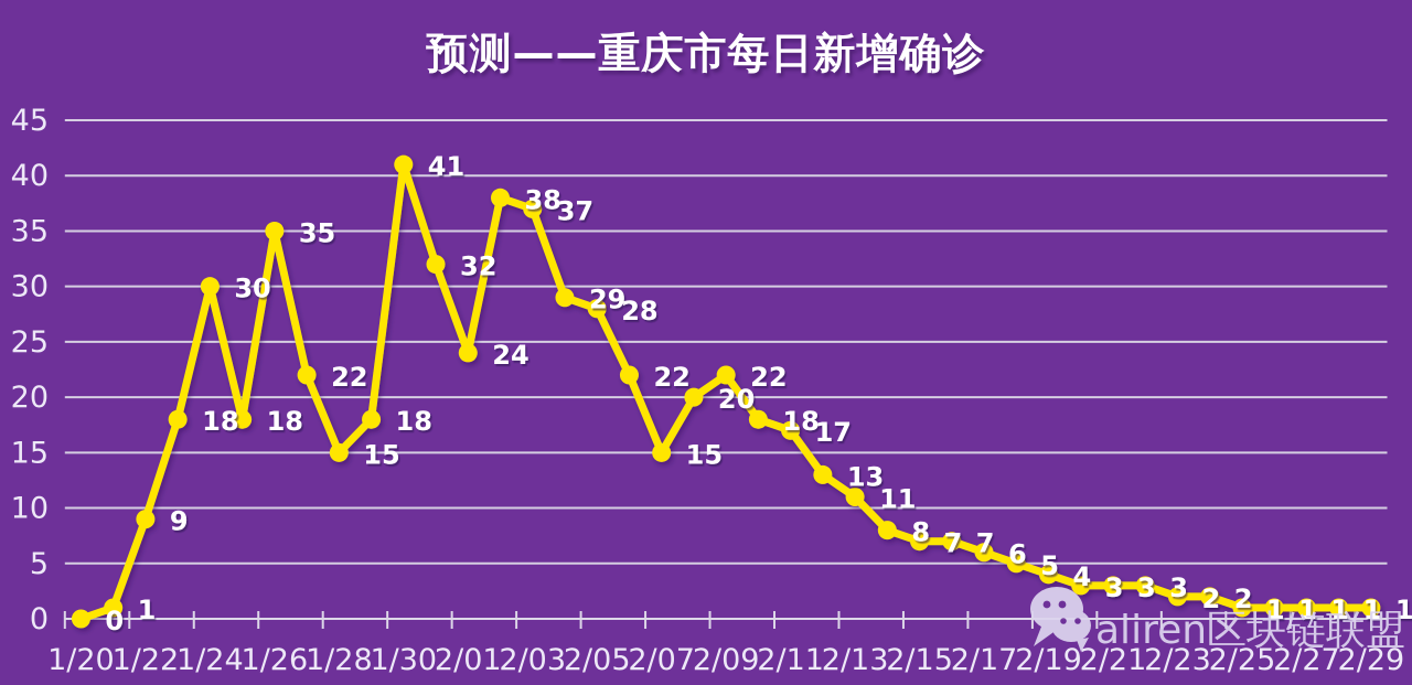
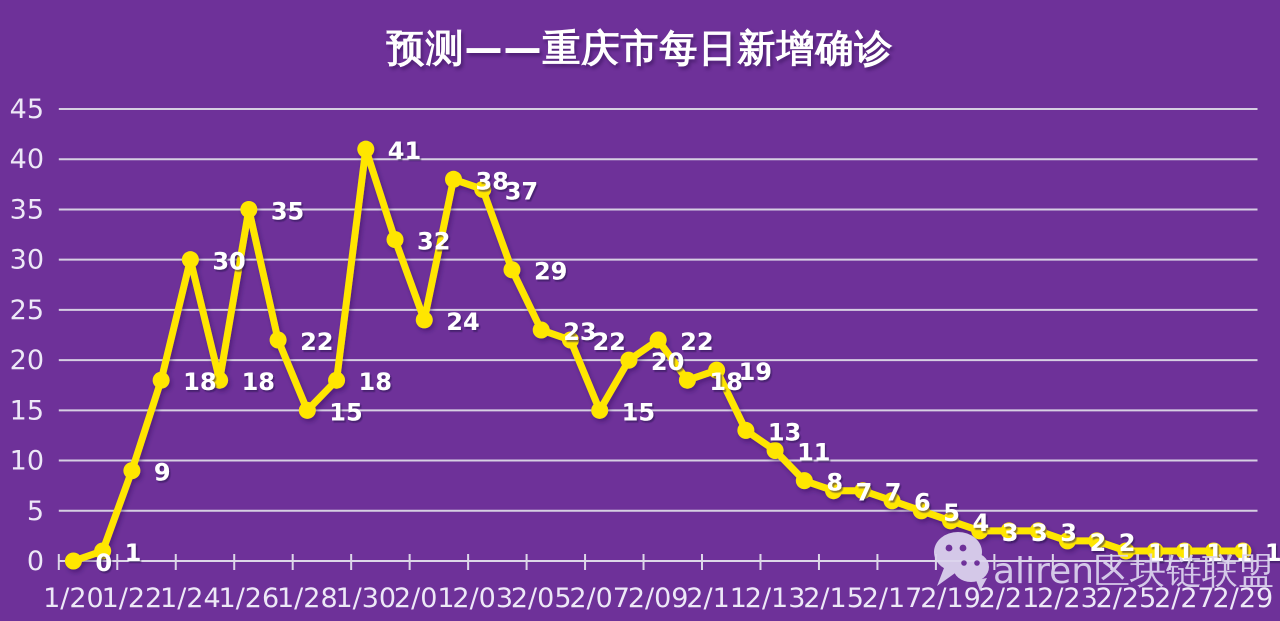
2/05: 28 -> 23
2/11: 17 -> 19
